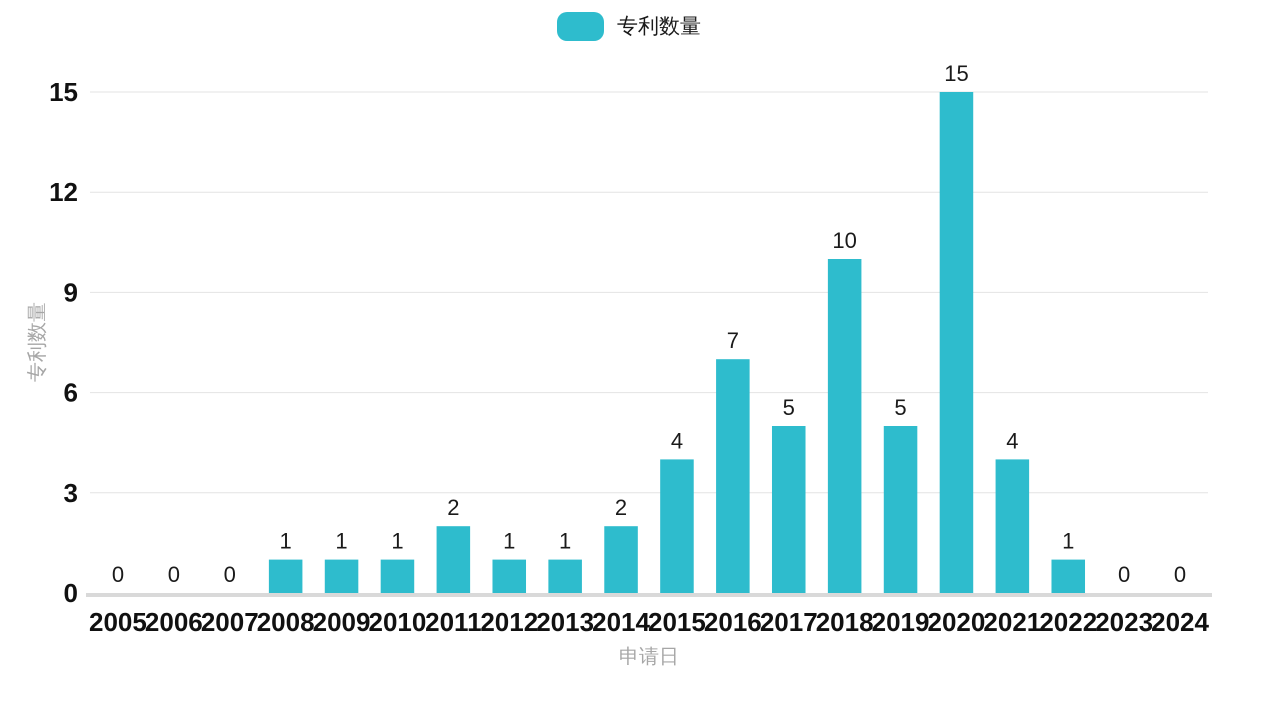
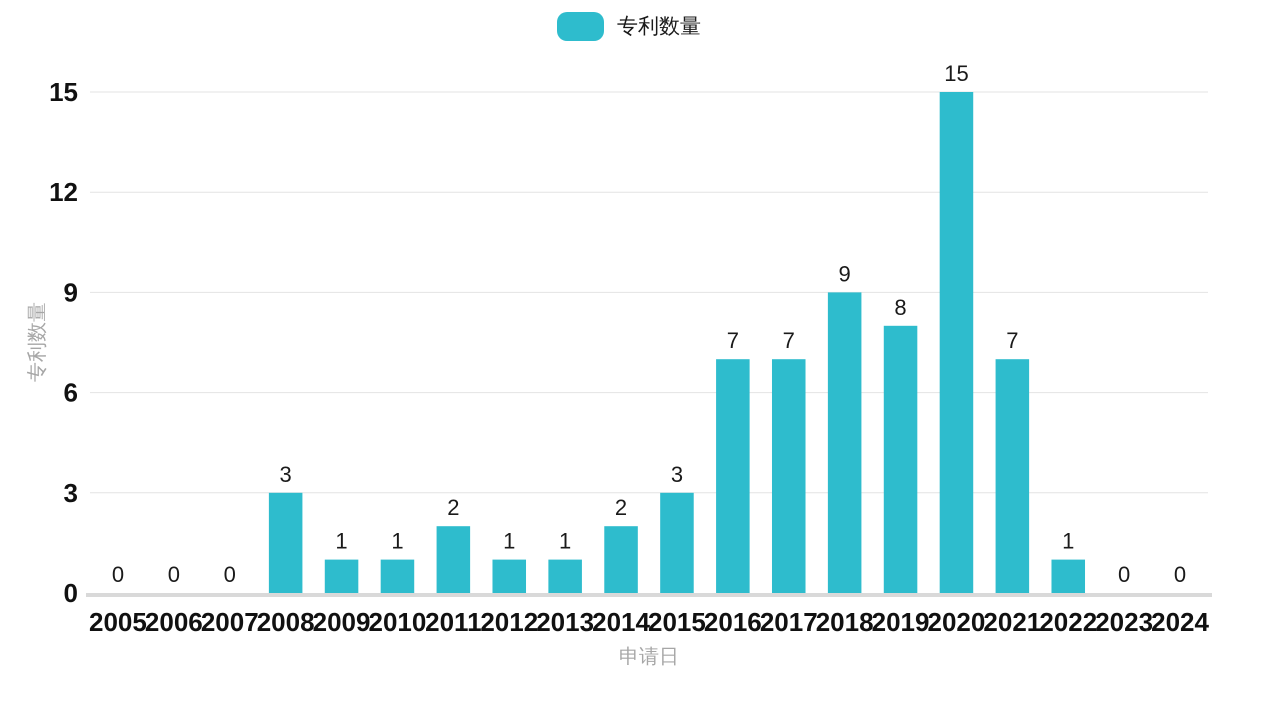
2008: 1 -> 3
2015: 4 -> 3
2017: 5 -> 7
2018: 10 -> 9
2019: 5 -> 8
2021: 4 -> 7
